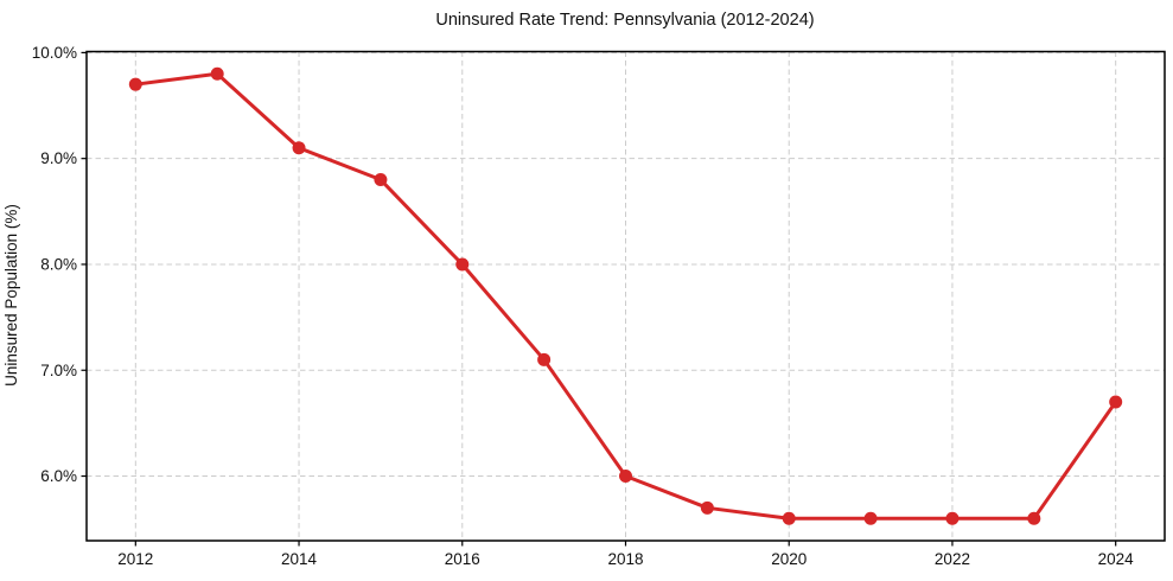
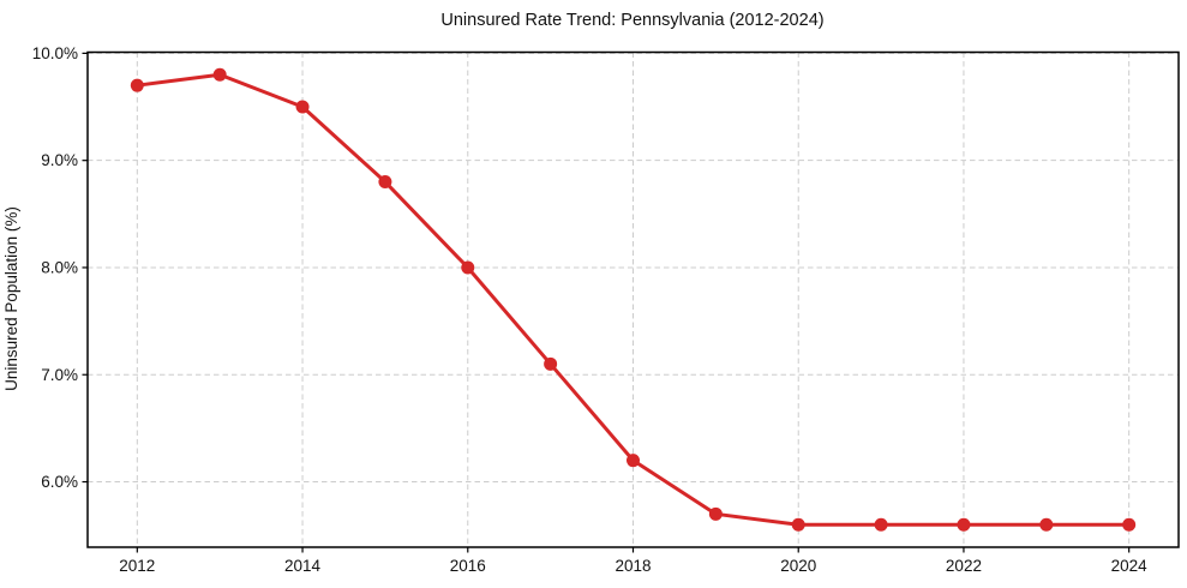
2014: 9.1% -> 9.5%
2018: 6.0% -> 6.2%
2024: 6.7% -> 5.6%
